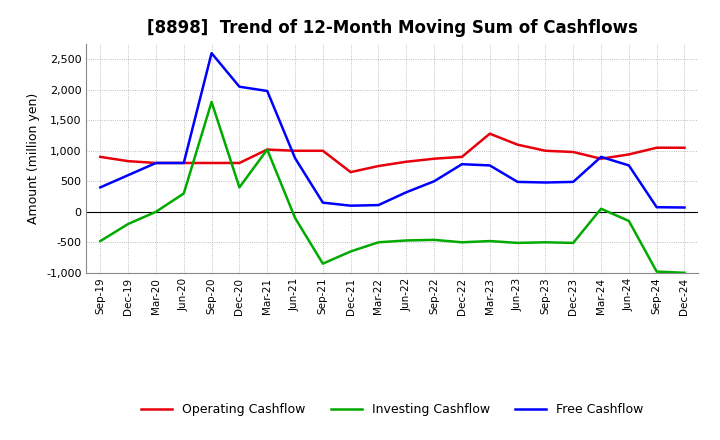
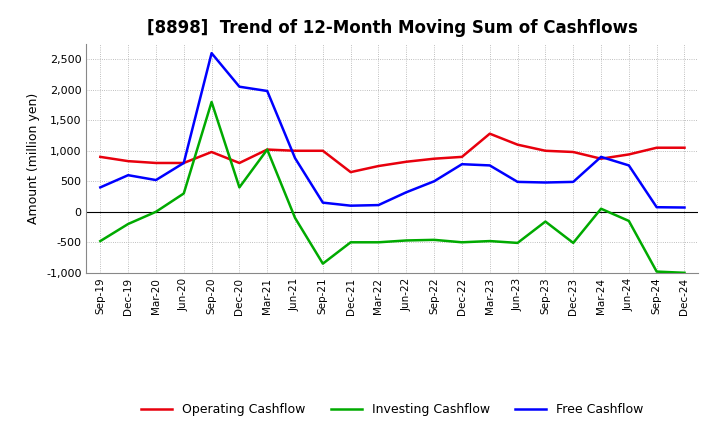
Free Cashflow/Mar-20: 800 -> 520
Operating Cashflow/Sep-20: 800 -> 980
Investing Cashflow/Dec-21: -650 -> -500
Investing Cashflow/Sep-23: -500 -> -160
